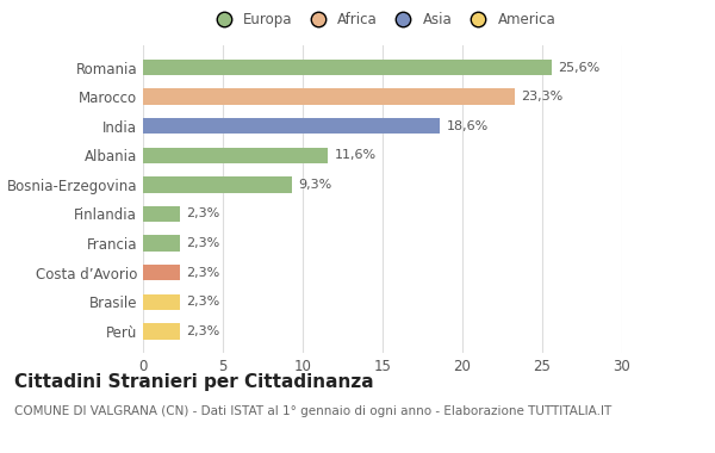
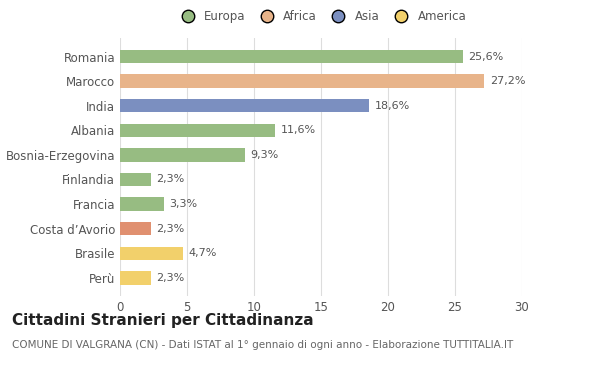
Marocco: 23,3% -> 27,2%
Francia: 2,3% -> 3,3%
Brasile: 2,3% -> 4,7%
